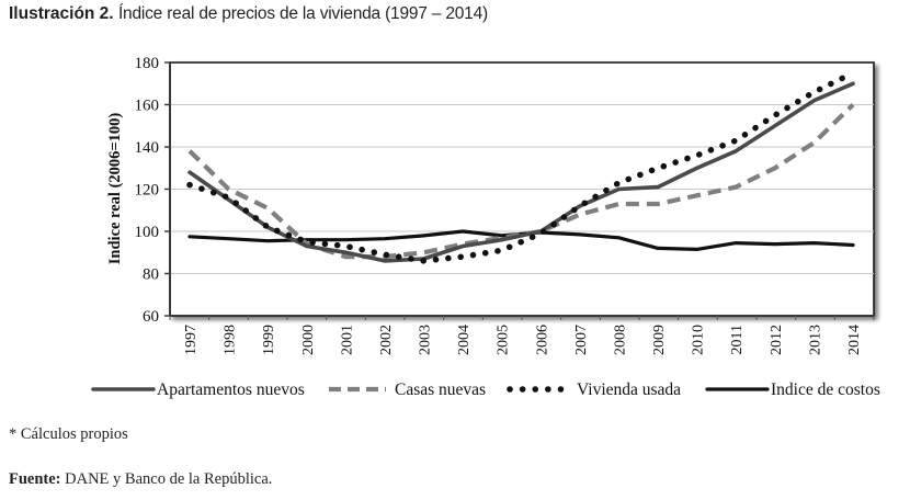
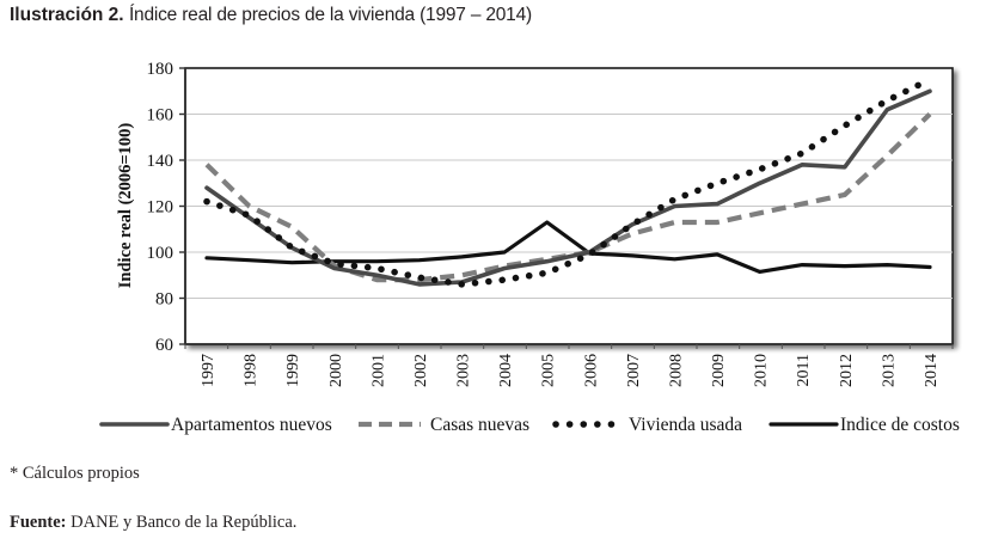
Indice de costos/2005: 98 -> 113
Indice de costos/2009: 92 -> 99
Apartamentos nuevos/2012: 150 -> 137
Casas nuevas/2012: 130 -> 125
